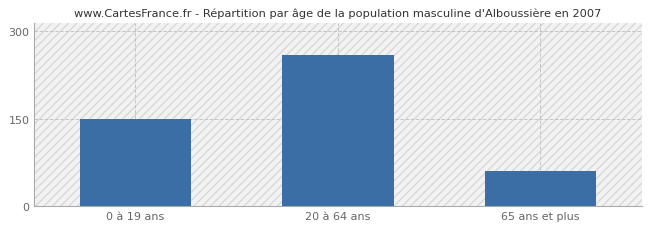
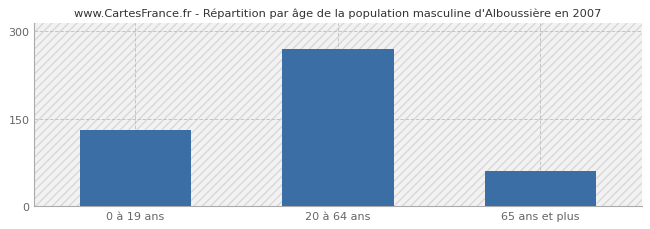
0 à 19 ans: 150 -> 130
20 à 64 ans: 260 -> 270
